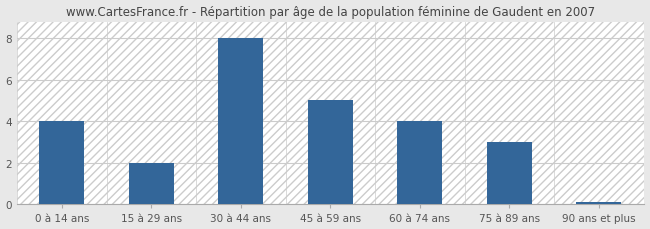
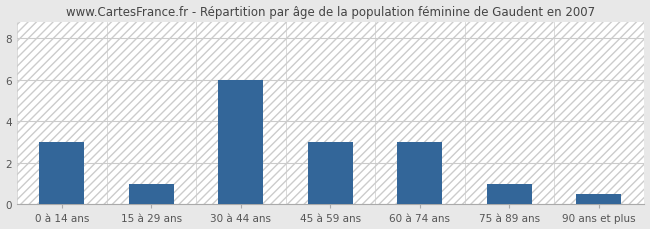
0 à 14 ans: 4.0 -> 3.0
15 à 29 ans: 2.0 -> 1.0
30 à 44 ans: 8.0 -> 6.0
45 à 59 ans: 5.0 -> 3.0
60 à 74 ans: 4.0 -> 3.0
75 à 89 ans: 3.0 -> 1.0
90 ans et plus: 0.1 -> 0.5
